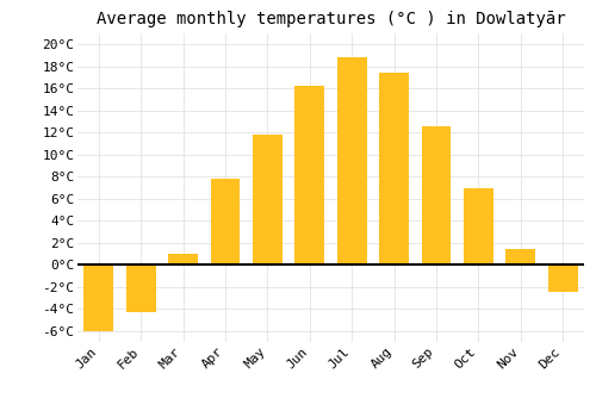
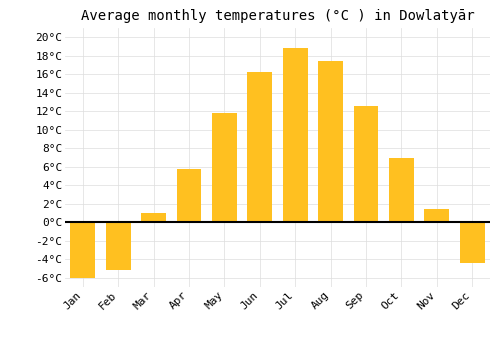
Feb: -4.3°C -> -5.2°C
Apr: 7.8°C -> 5.8°C
Dec: -2.5°C -> -4.4°C
